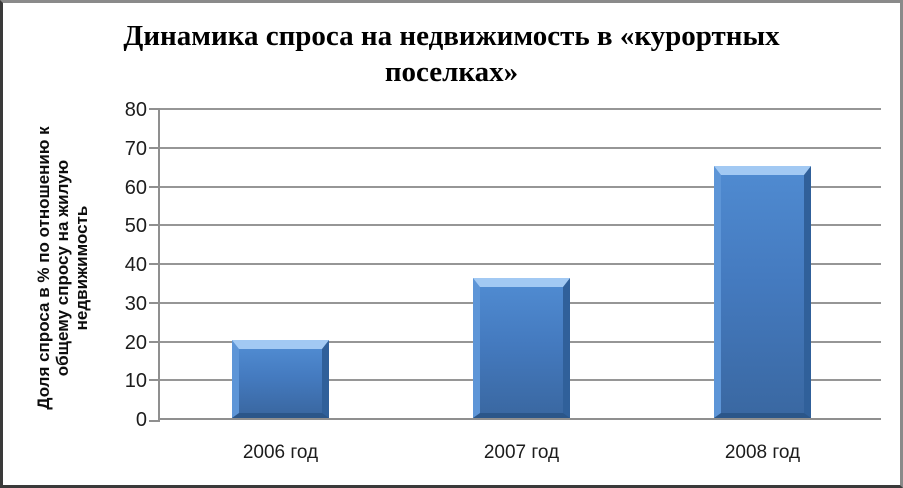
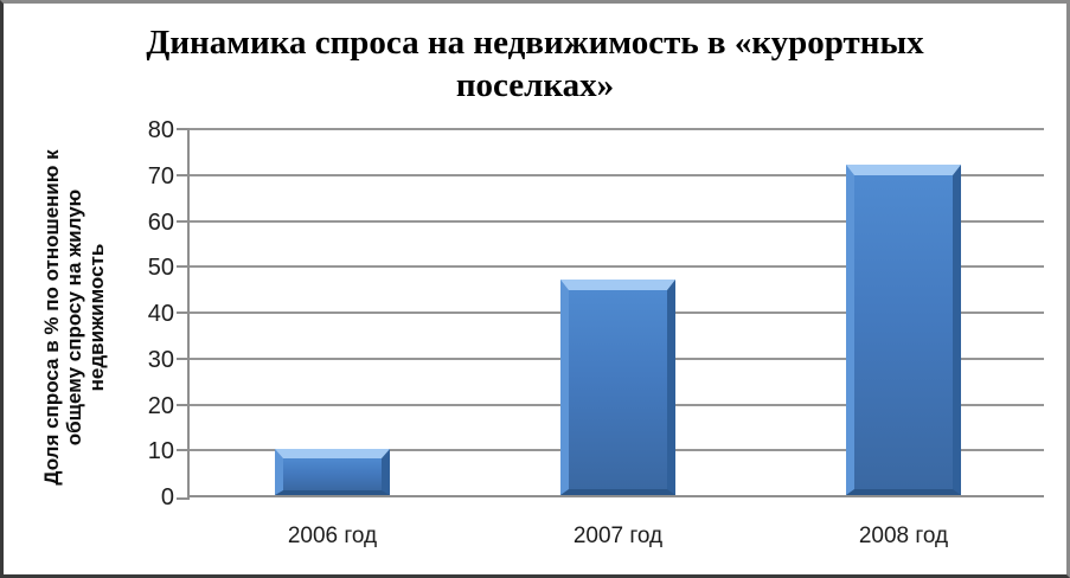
2006 год: 20 -> 10
2007 год: 36 -> 47
2008 год: 65 -> 72
